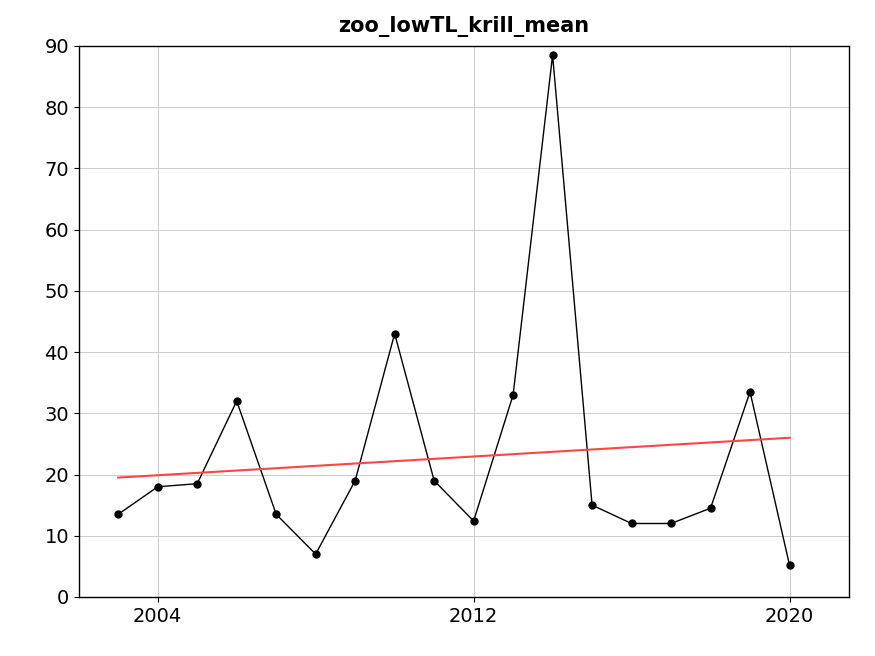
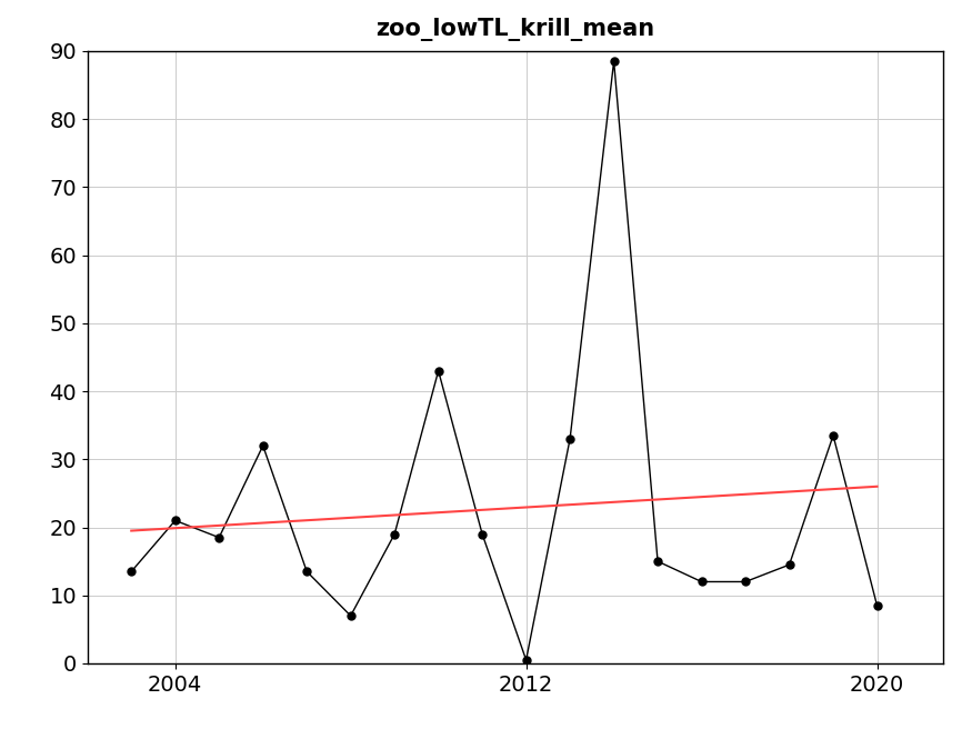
2004: 18.0 -> 21.0
2012: 12.4 -> 0.5
2020: 5.2 -> 8.5
